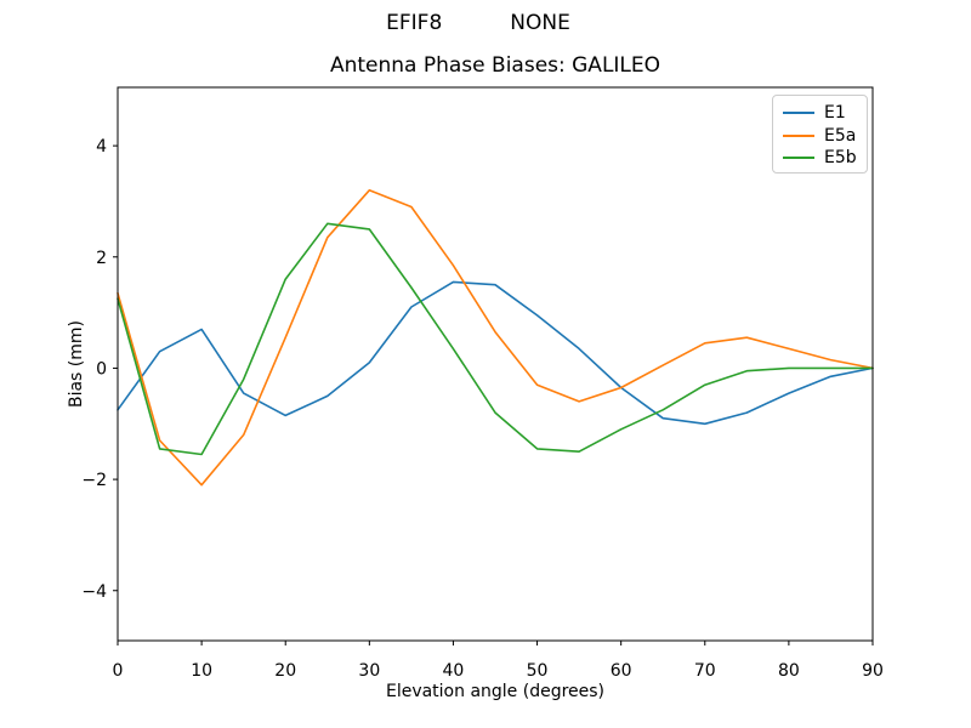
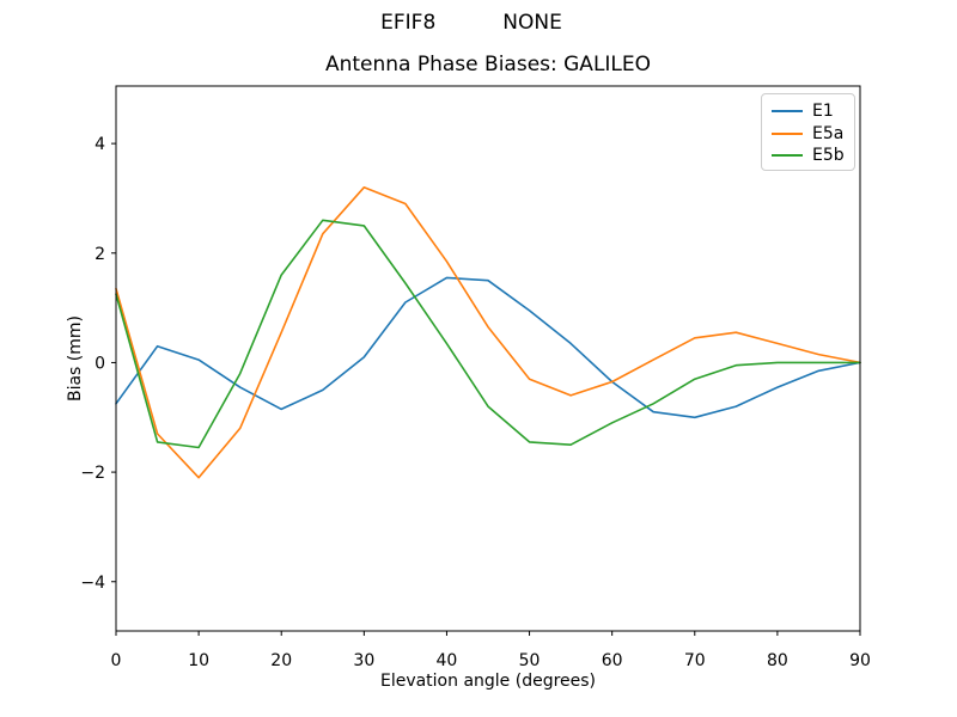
E1/10: 0.7 -> 0.1
